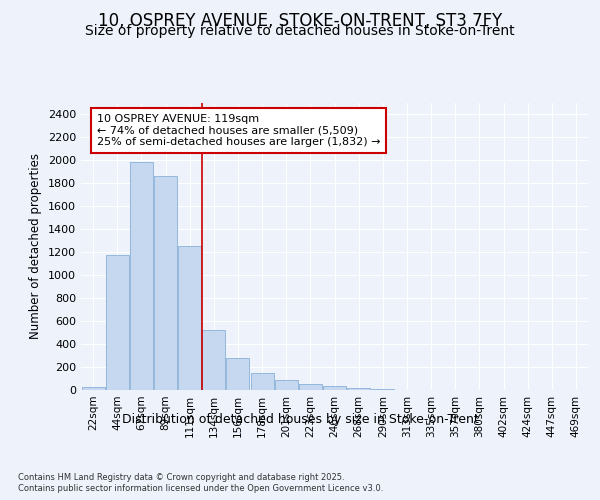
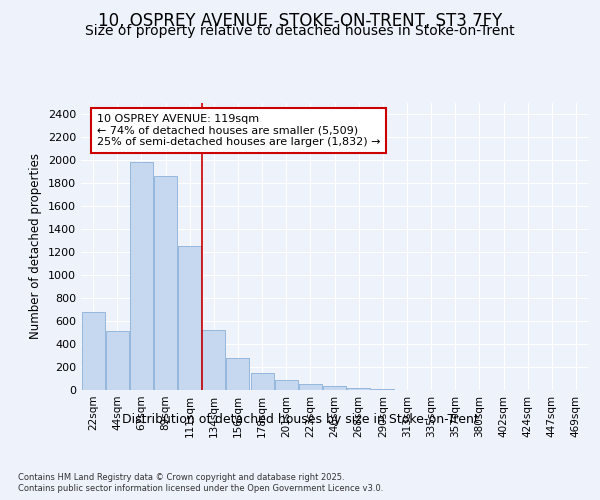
22sqm: 30 -> 680
44sqm: 1170 -> 510
